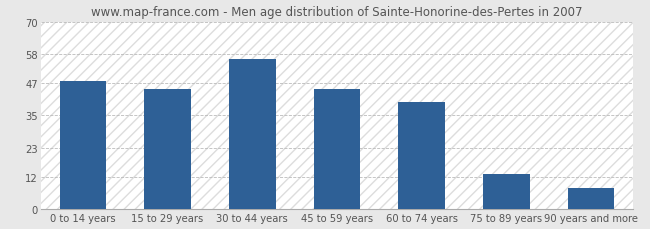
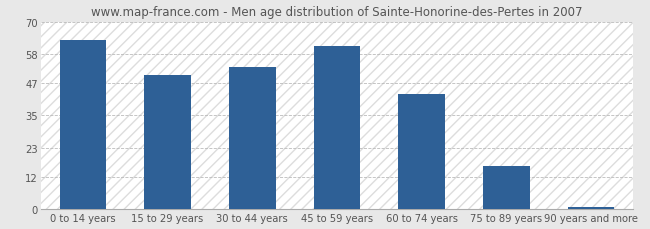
0 to 14 years: 48 -> 63
15 to 29 years: 45 -> 50
30 to 44 years: 56 -> 53
45 to 59 years: 45 -> 61
60 to 74 years: 40 -> 43
75 to 89 years: 13 -> 16
90 years and more: 8 -> 1
